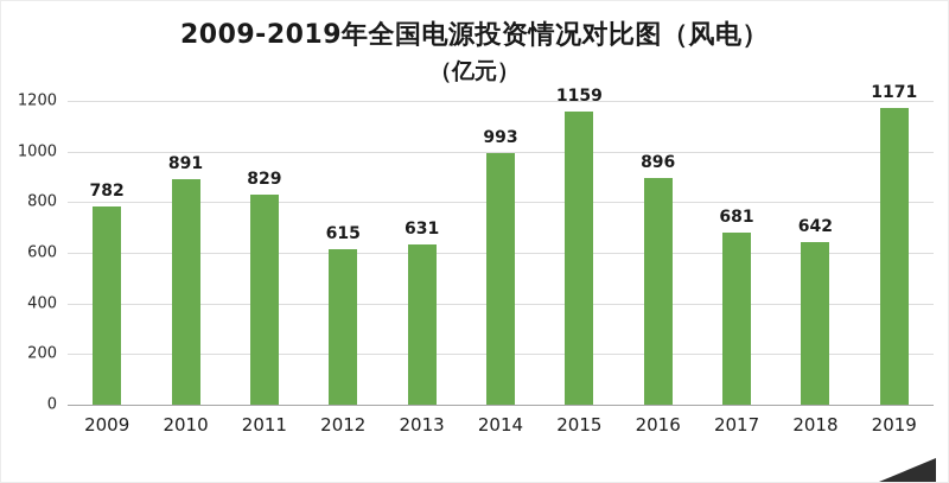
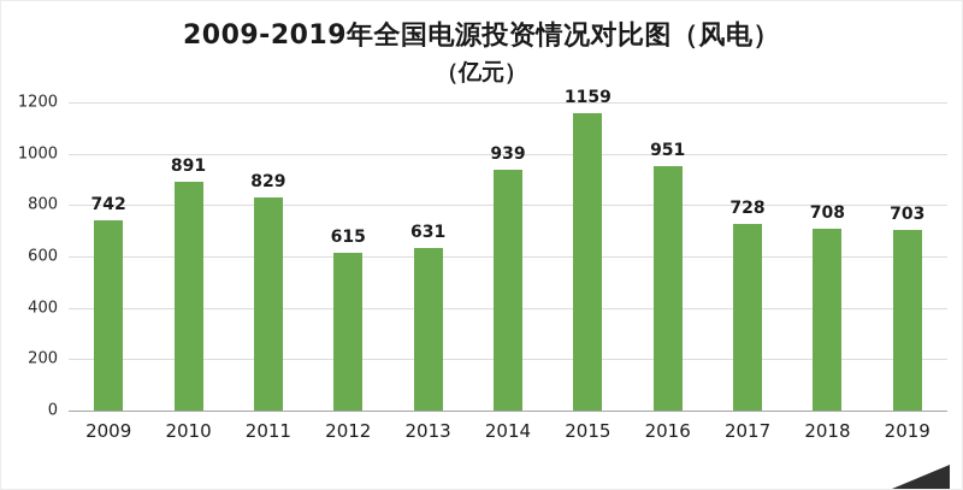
2009: 782 -> 742
2014: 993 -> 939
2016: 896 -> 951
2017: 681 -> 728
2018: 642 -> 708
2019: 1171 -> 703
